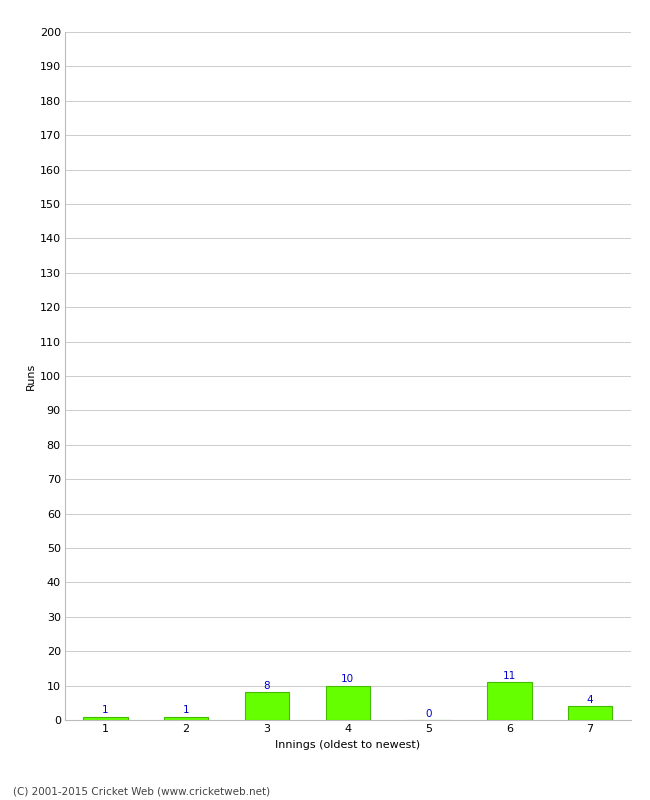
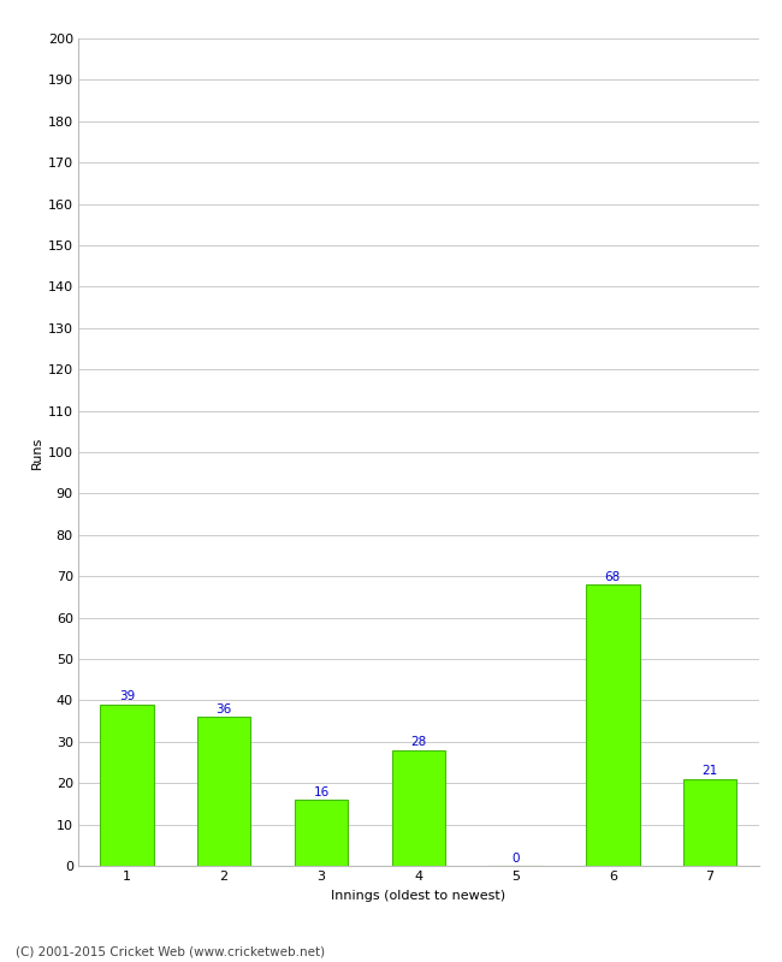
1: 1 -> 39
2: 1 -> 36
3: 8 -> 16
4: 10 -> 28
6: 11 -> 68
7: 4 -> 21
